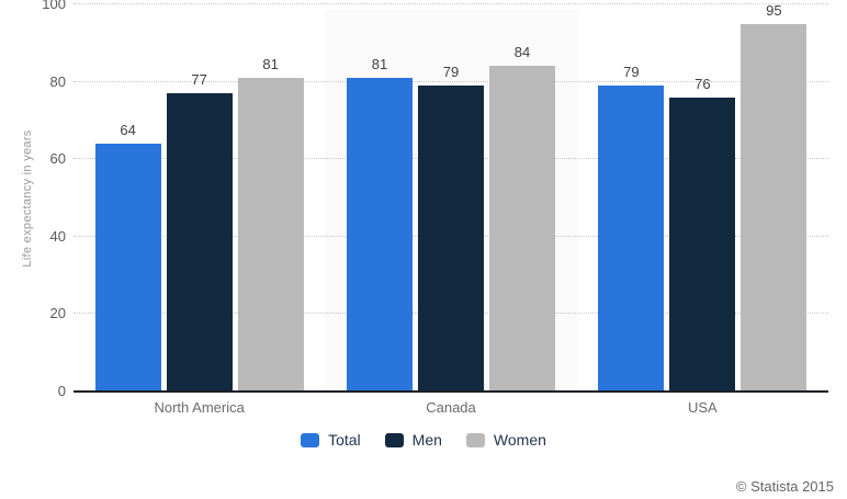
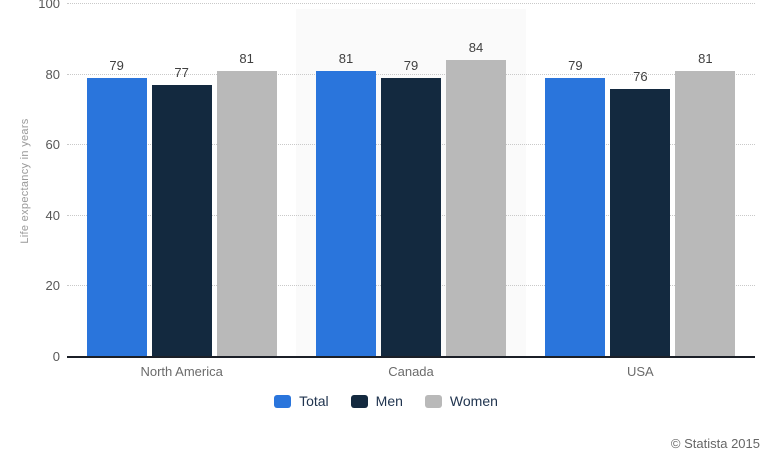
Total/North America: 64 -> 79
Women/USA: 95 -> 81
